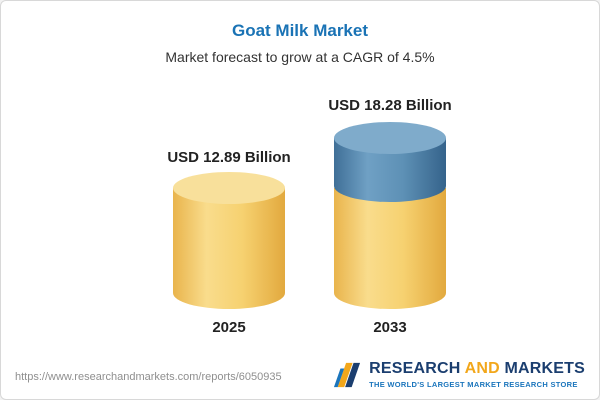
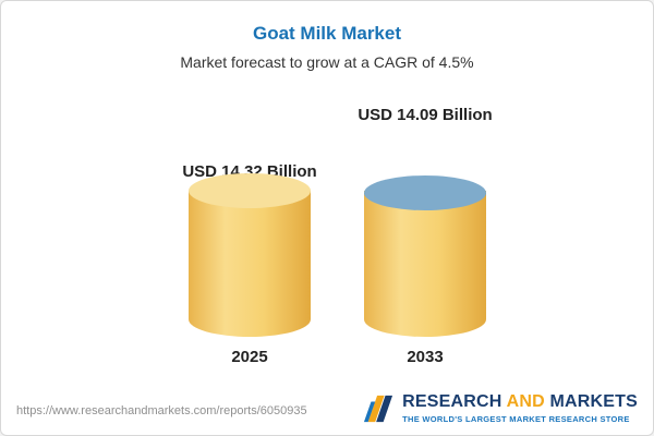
2025: 12.89 -> 14.32
2033: 18.28 -> 14.09
